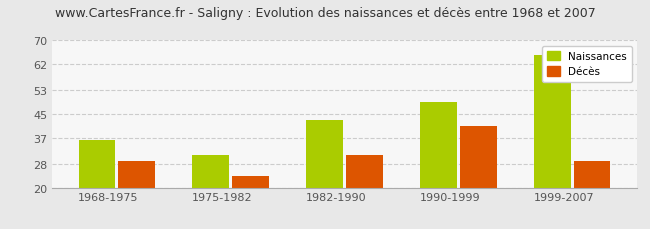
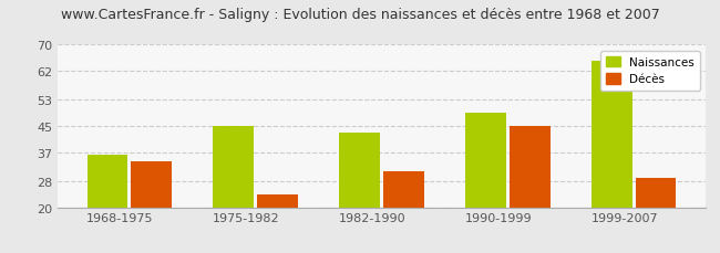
Décès/1968-1975: 29 -> 34
Naissances/1975-1982: 31 -> 45
Décès/1990-1999: 41 -> 45
